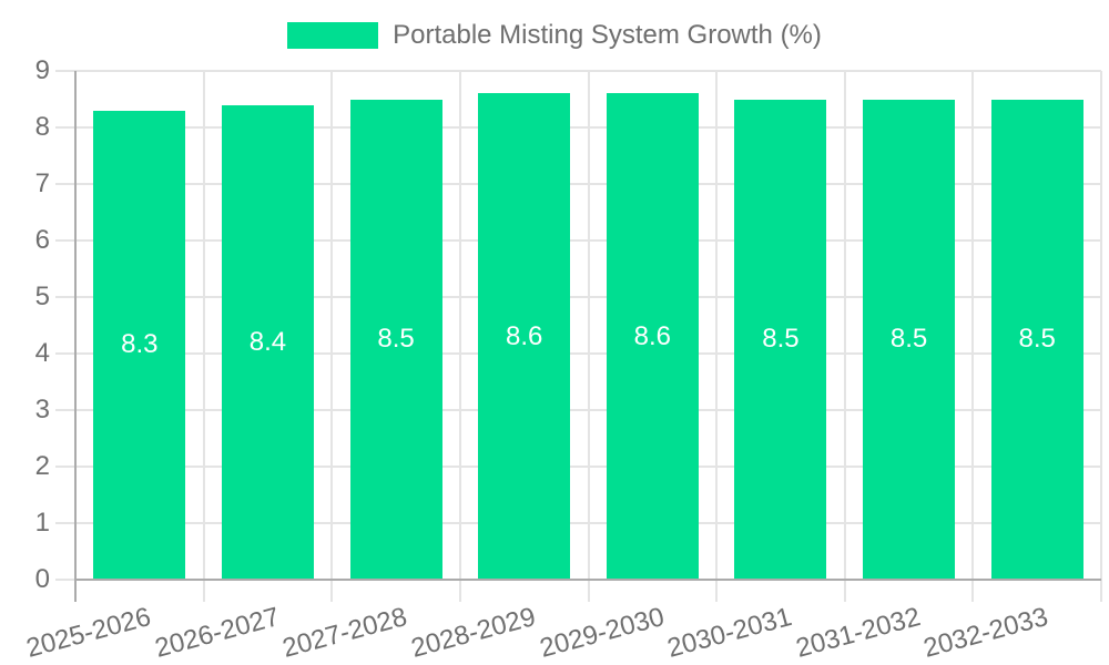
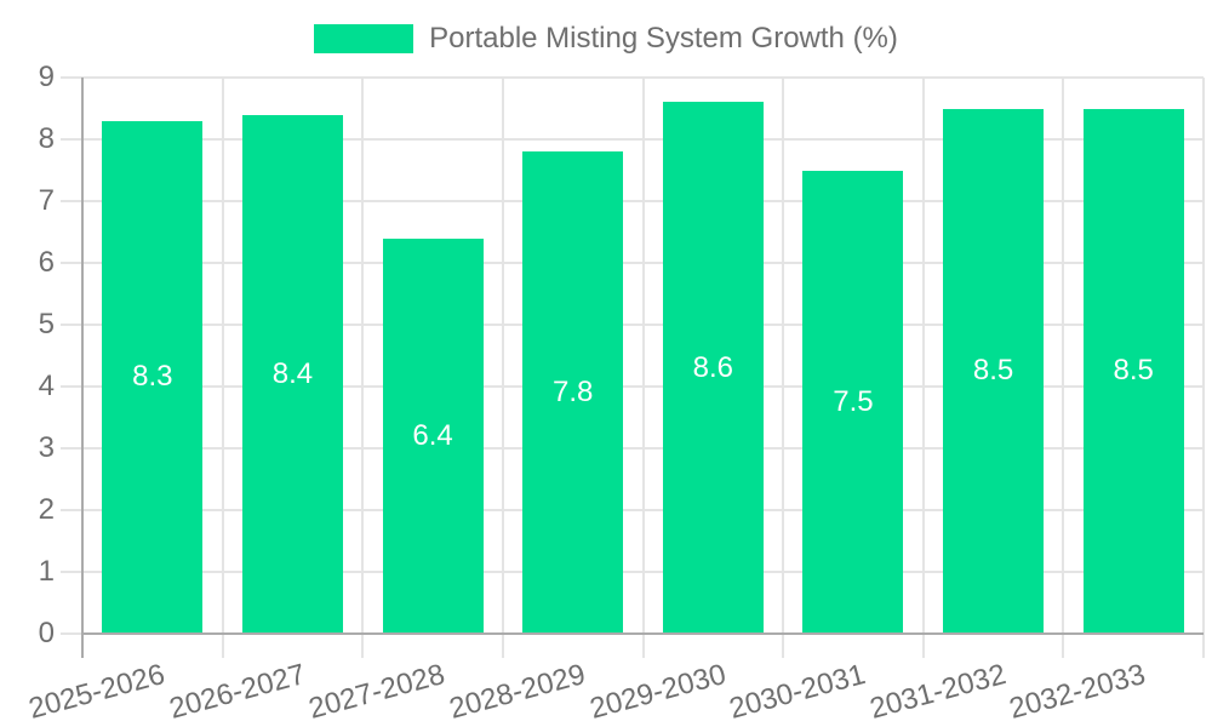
2027-2028: 8.5 -> 6.4
2028-2029: 8.6 -> 7.8
2030-2031: 8.5 -> 7.5
